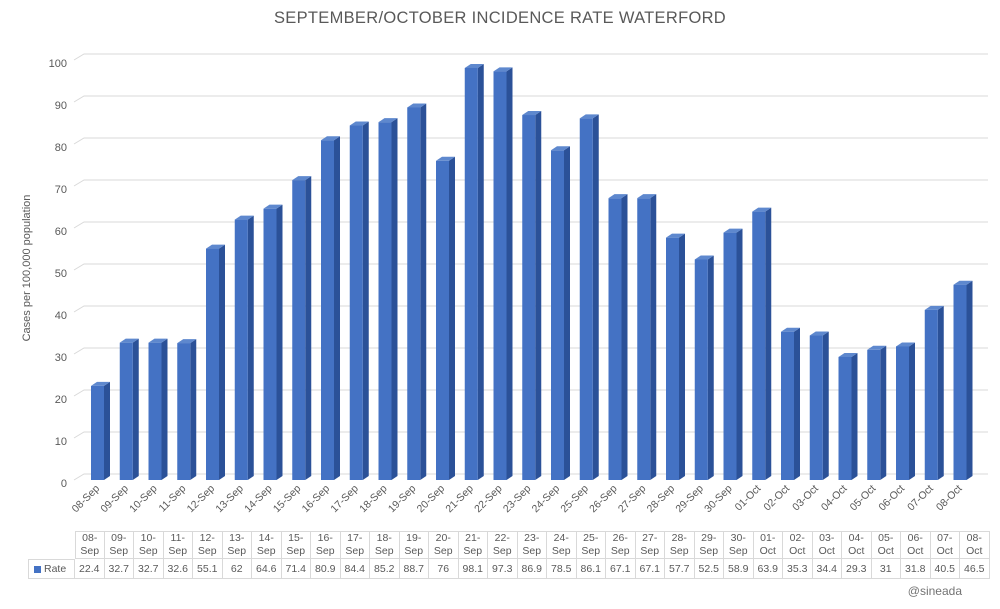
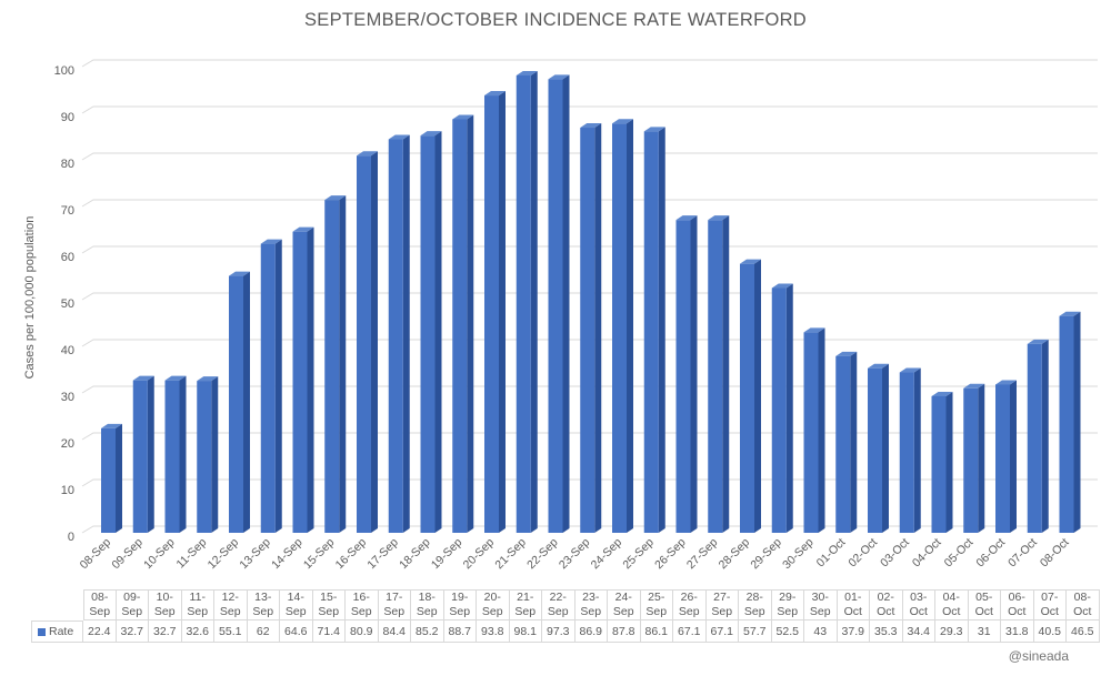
20-Sep: 76 -> 93.8
24-Sep: 78.5 -> 87.8
30-Sep: 58.9 -> 43
01-Oct: 63.9 -> 37.9
